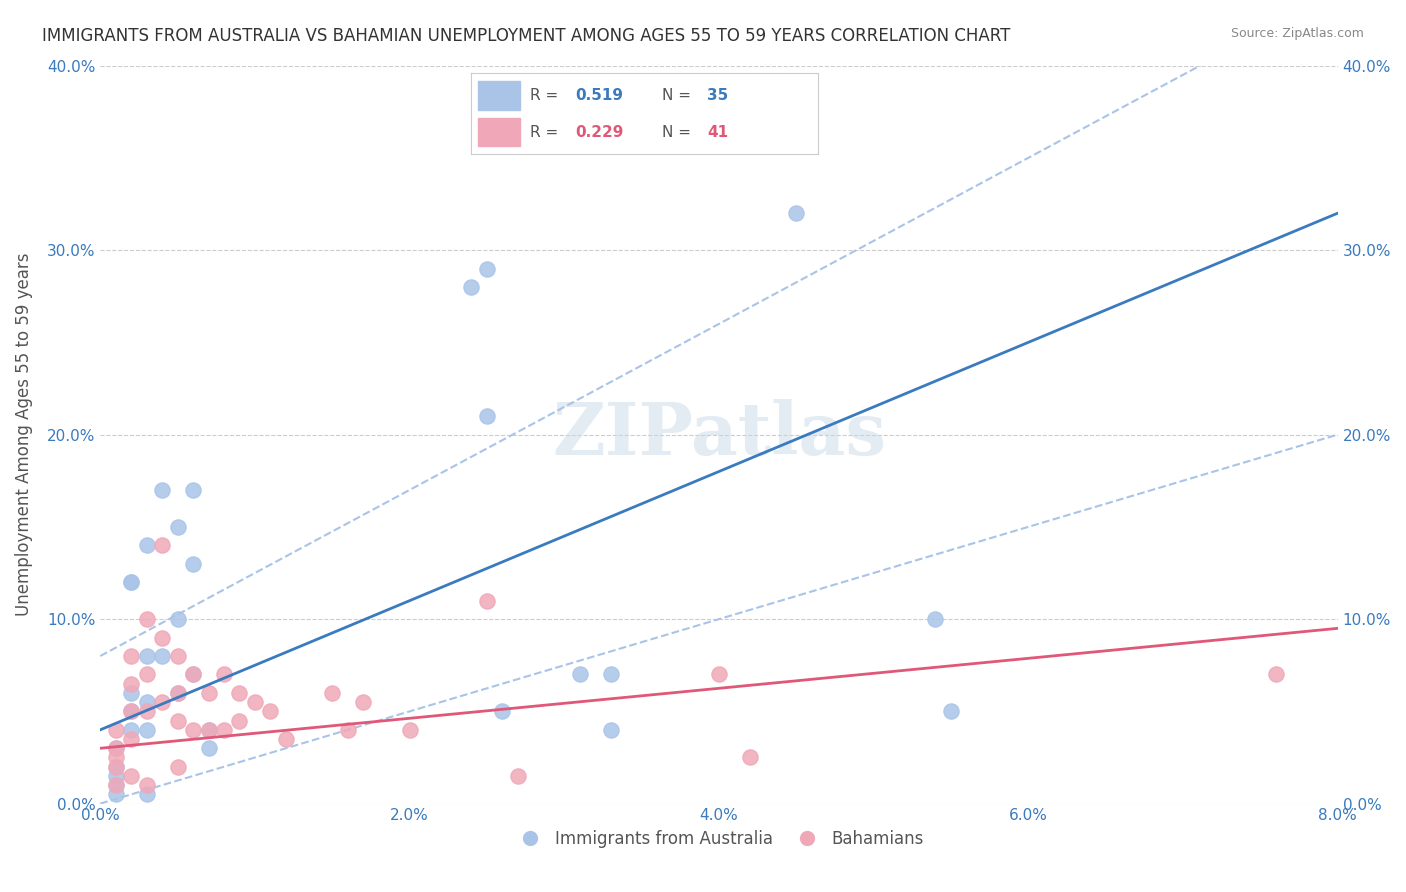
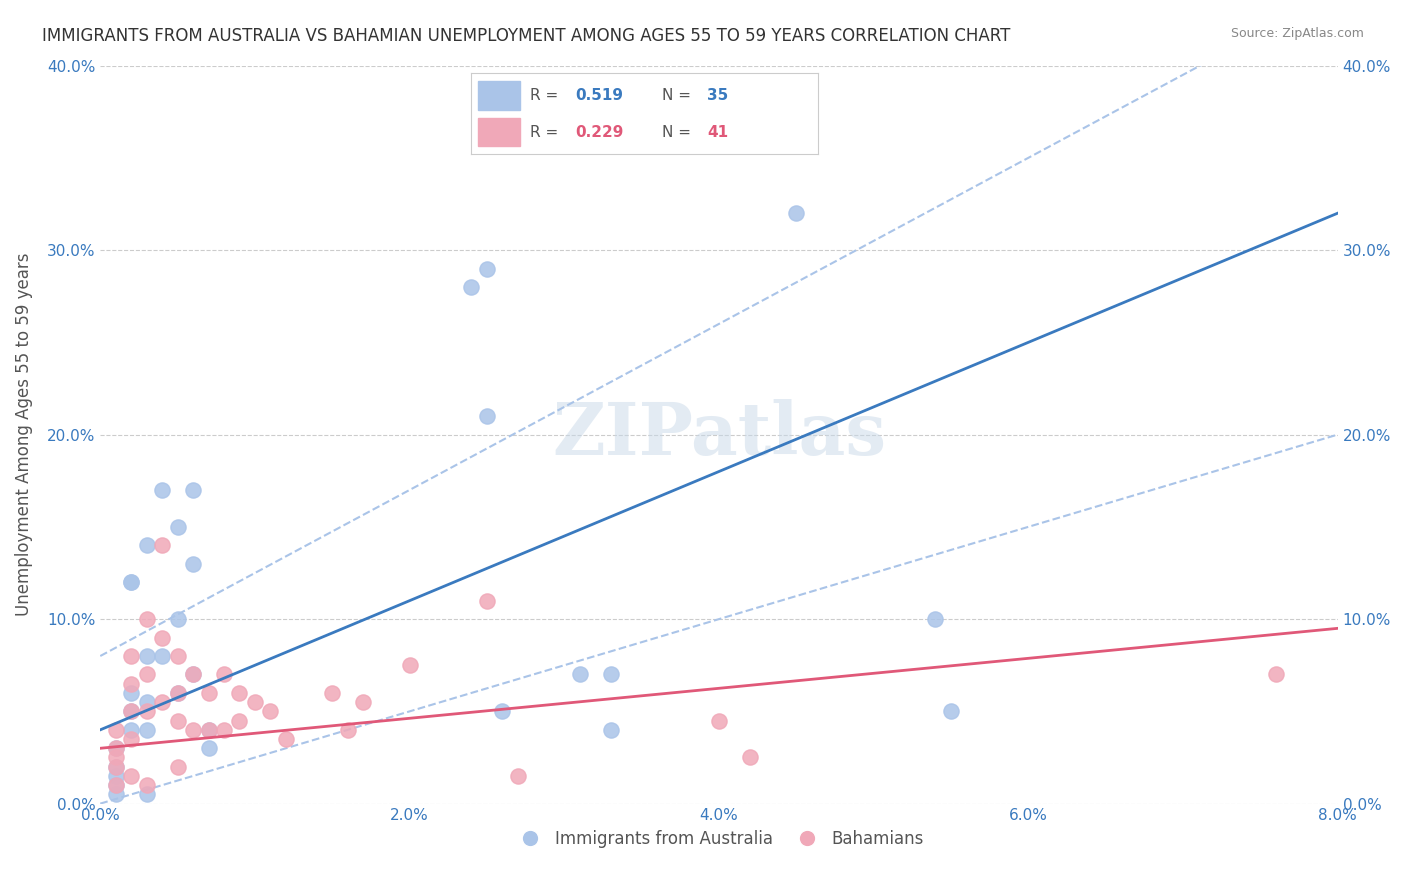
Bahamians/2.0%: 4.0% -> 7.5%
Bahamians/4.0%: 7.0% -> 4.5%
